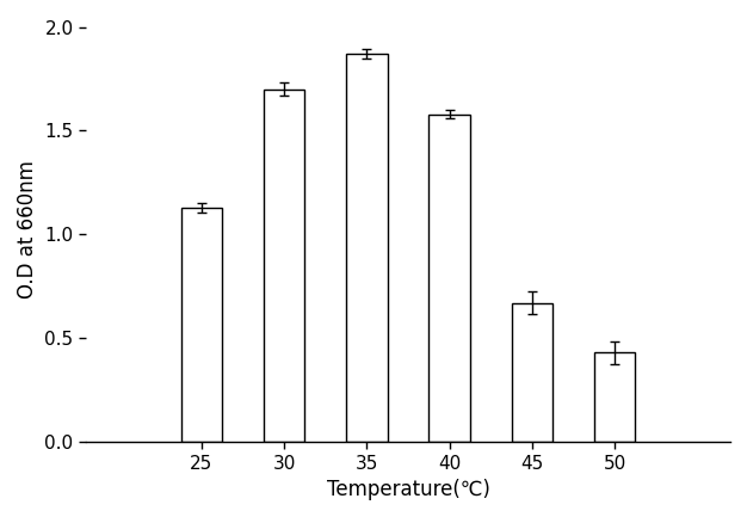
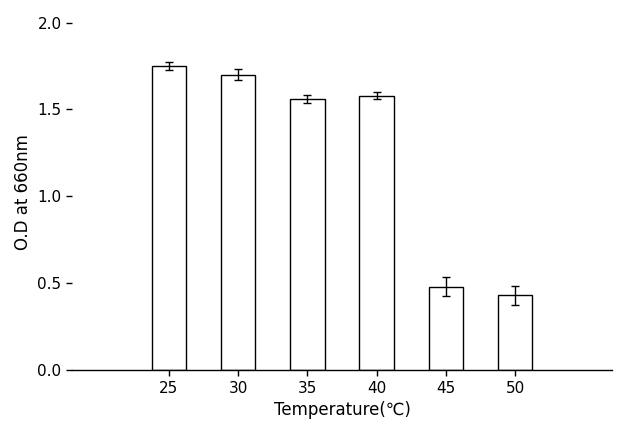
25: 1.13 -> 1.75
35: 1.87 -> 1.56
45: 0.67 -> 0.48
